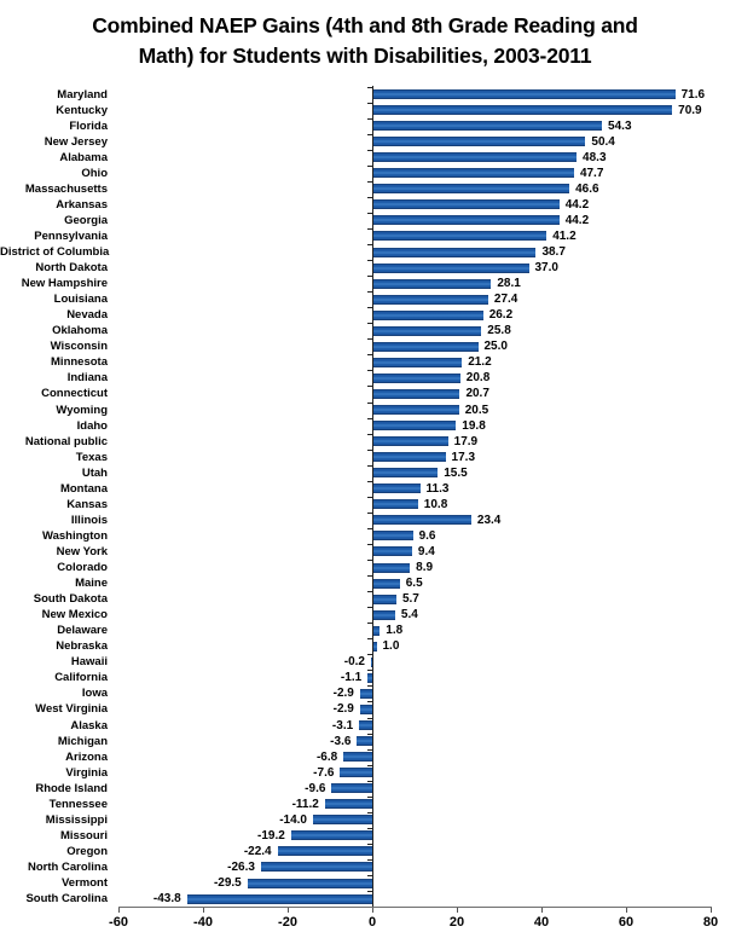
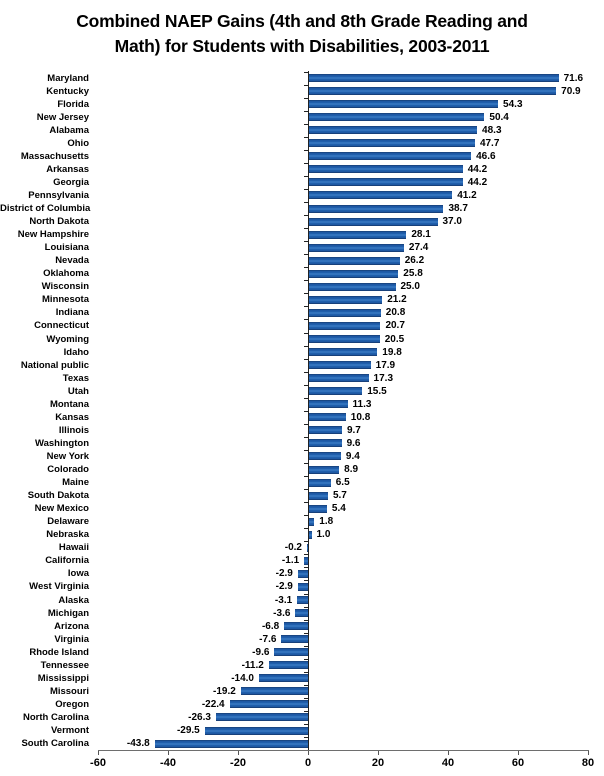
Illinois: 23.4 -> 9.7
